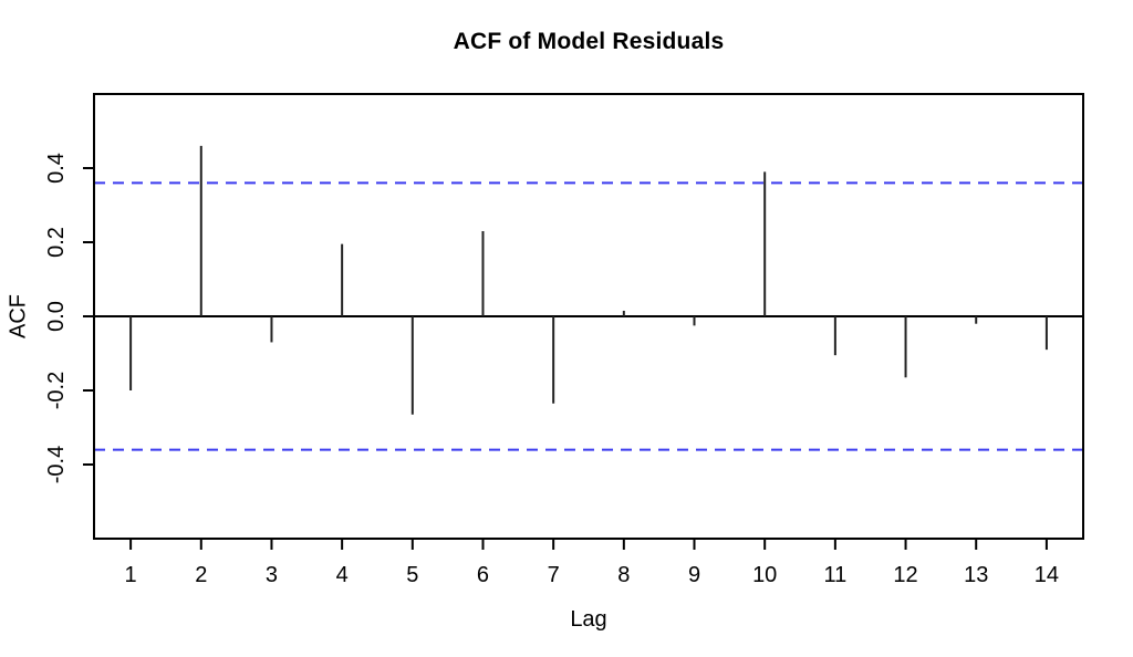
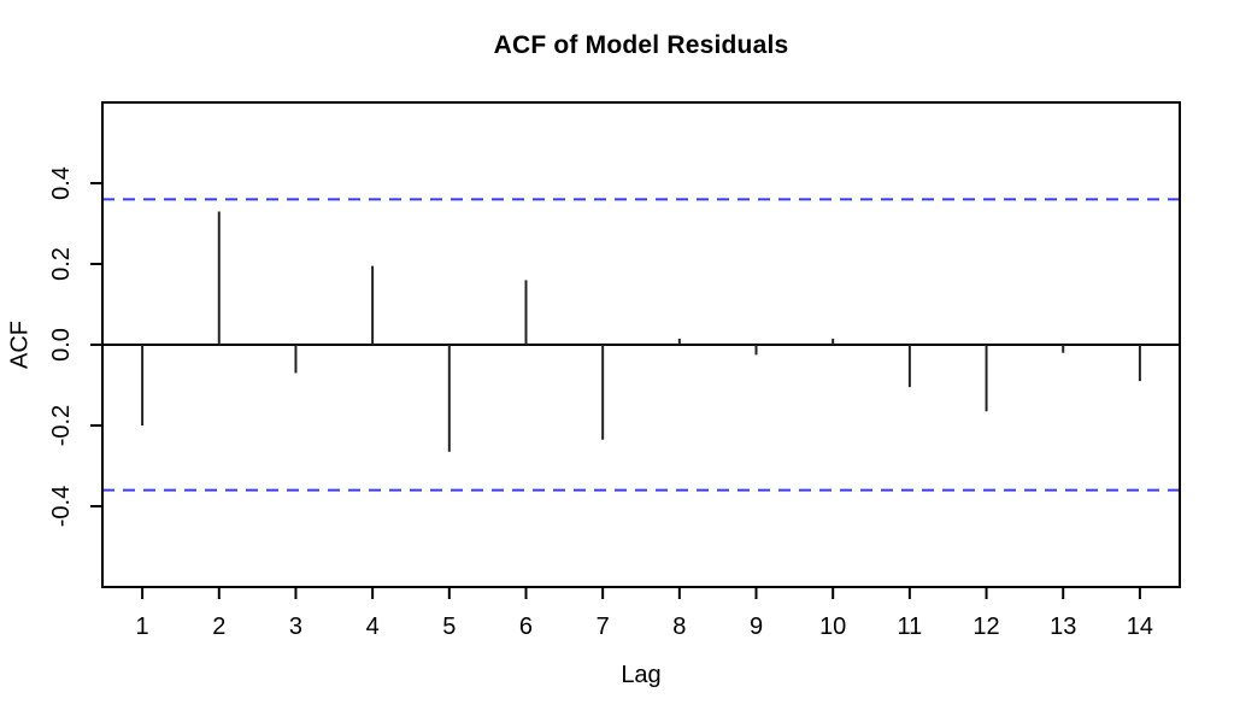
2: 0.46 -> 0.33
6: 0.23 -> 0.16
10: 0.39 -> 0.01
